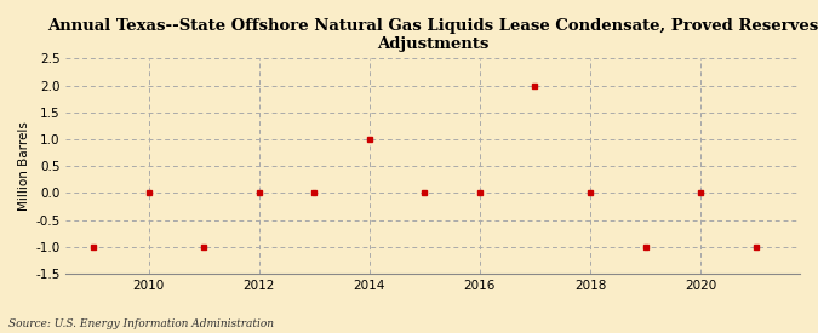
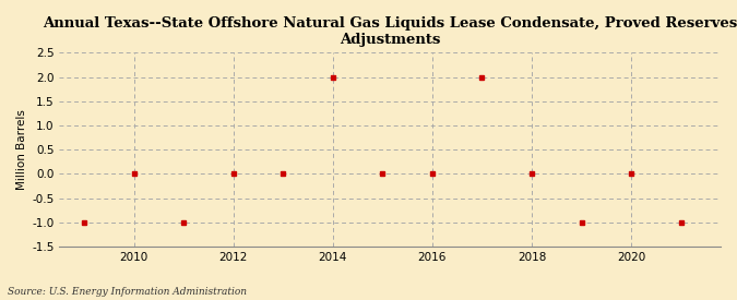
2014: 1 -> 2
